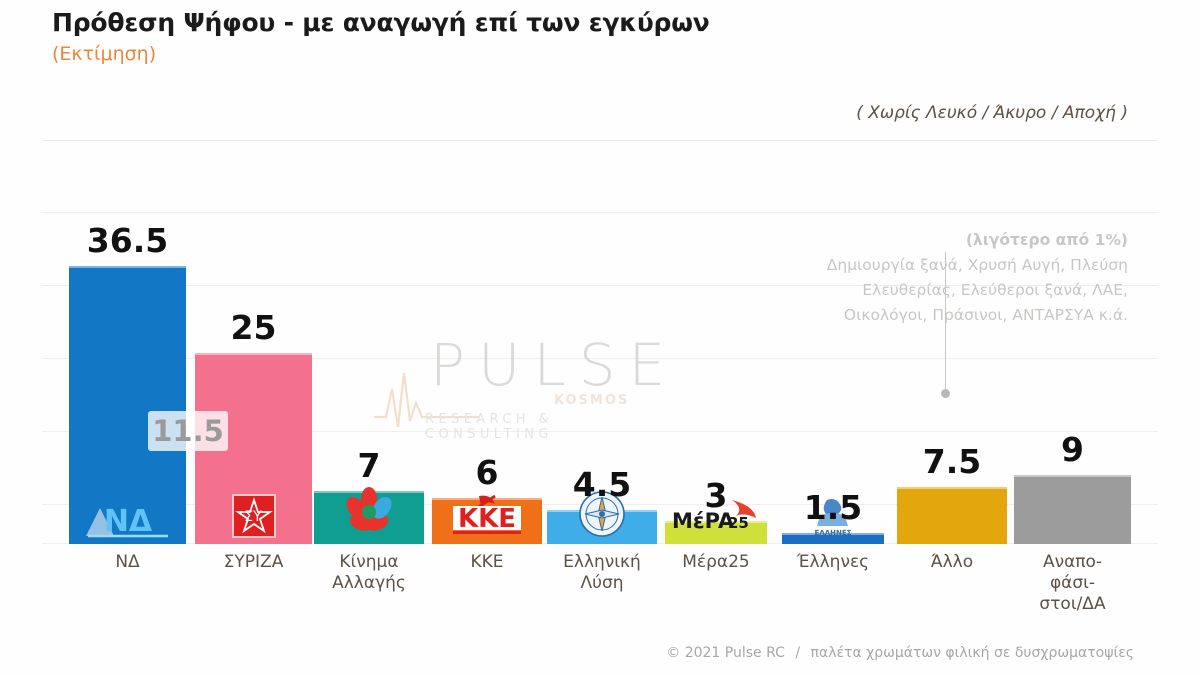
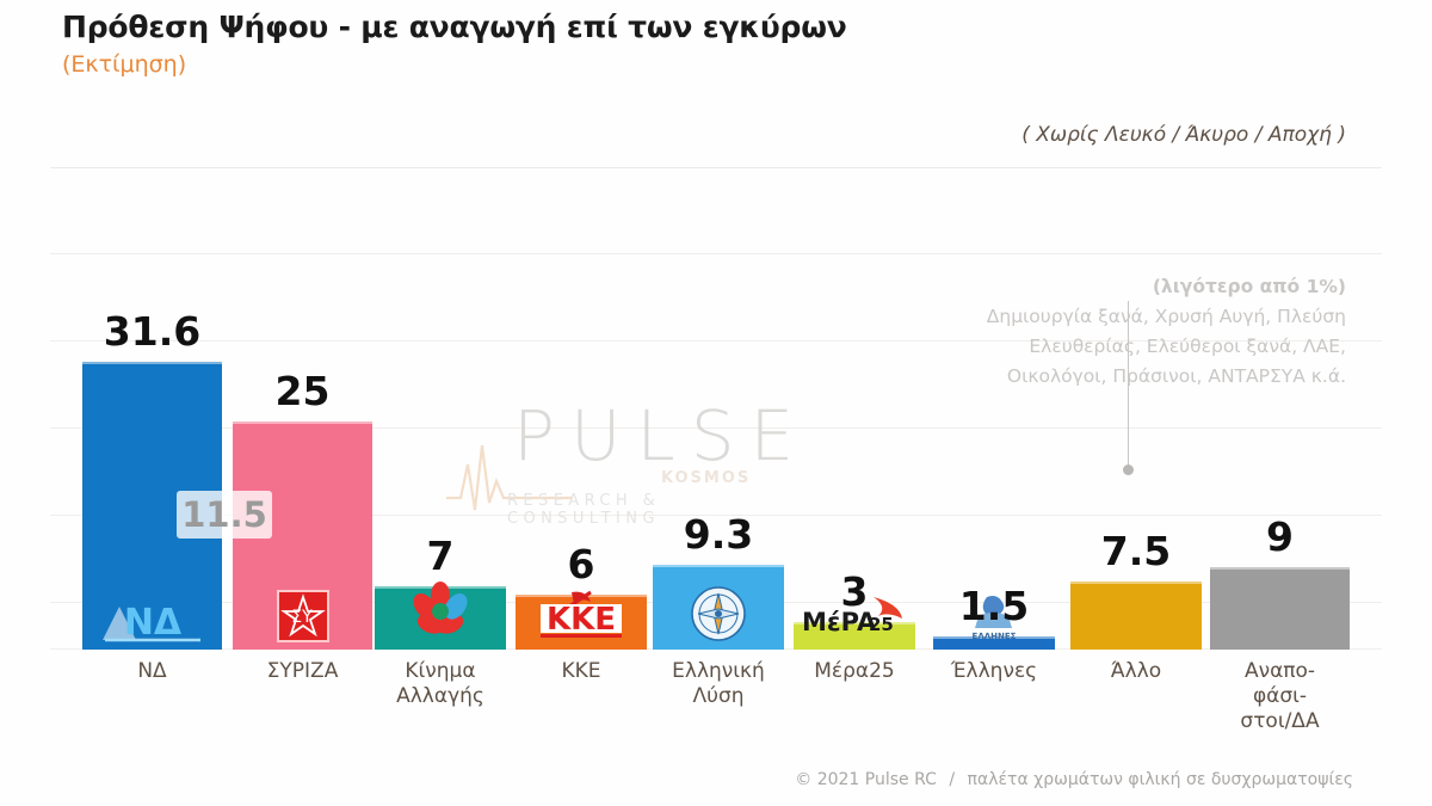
ΝΔ: 36.5 -> 31.6
Ελληνική Λύση: 4.5 -> 9.3
